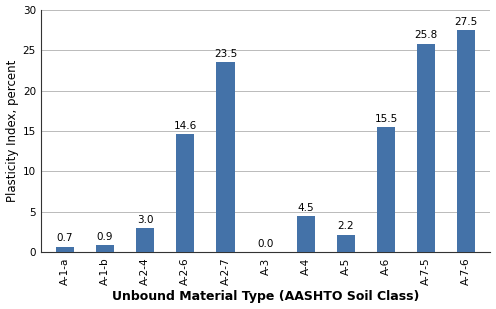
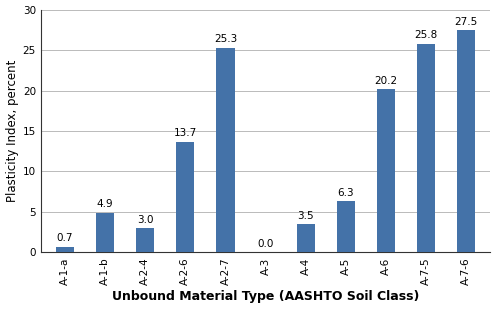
A-1-b: 0.9 -> 4.9
A-2-6: 14.6 -> 13.7
A-2-7: 23.5 -> 25.3
A-4: 4.5 -> 3.5
A-5: 2.2 -> 6.3
A-6: 15.5 -> 20.2
